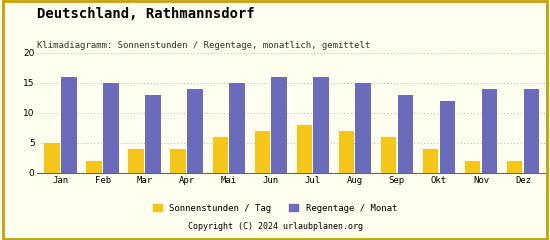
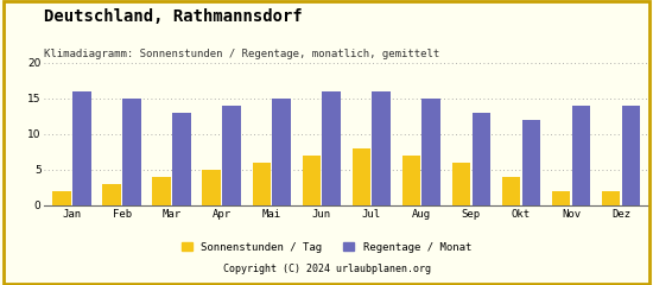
Sonnenstunden / Tag/Jan: 5 -> 2
Sonnenstunden / Tag/Feb: 2 -> 3
Sonnenstunden / Tag/Apr: 4 -> 5
